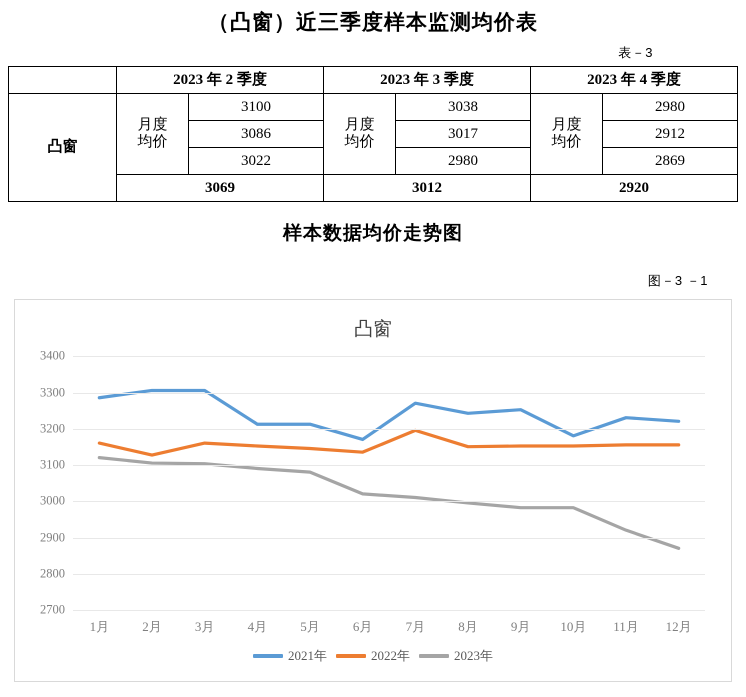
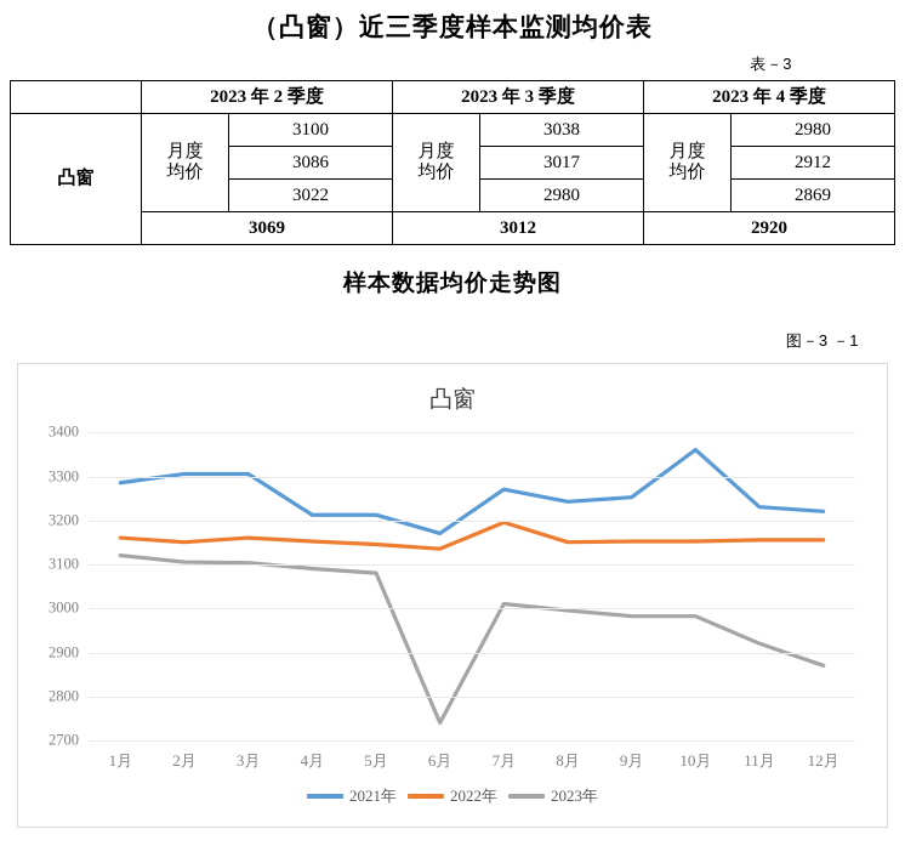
2022年/2月: 3130 -> 3150
2023年/6月: 3020 -> 2740
2021年/10月: 3180 -> 3360
